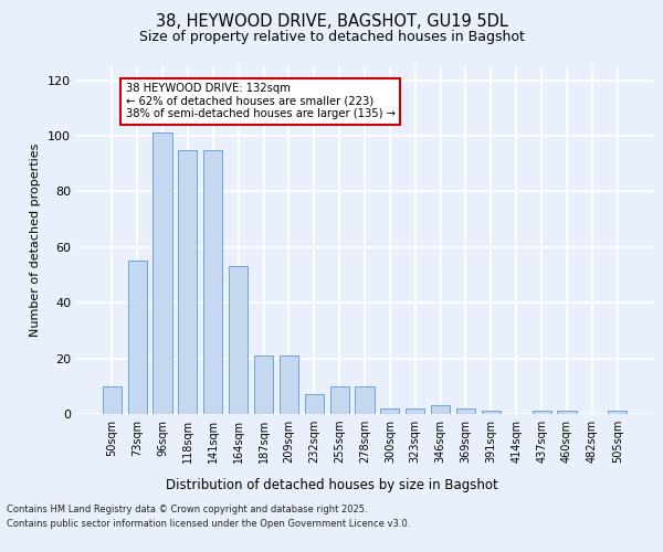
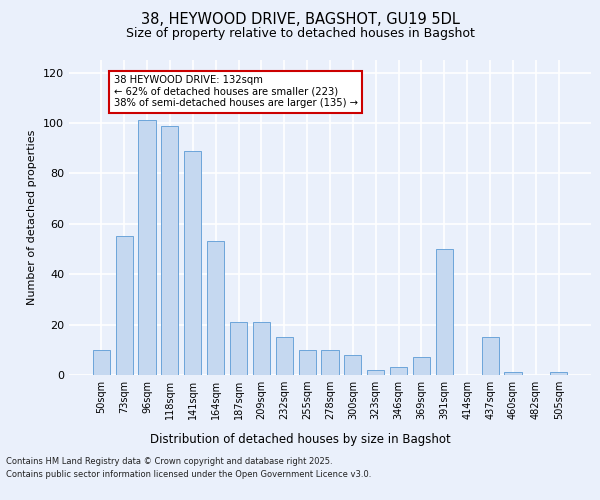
118sqm: 95 -> 99
141sqm: 95 -> 89
232sqm: 7 -> 15
300sqm: 2 -> 8
369sqm: 2 -> 7
391sqm: 1 -> 50
437sqm: 1 -> 15
